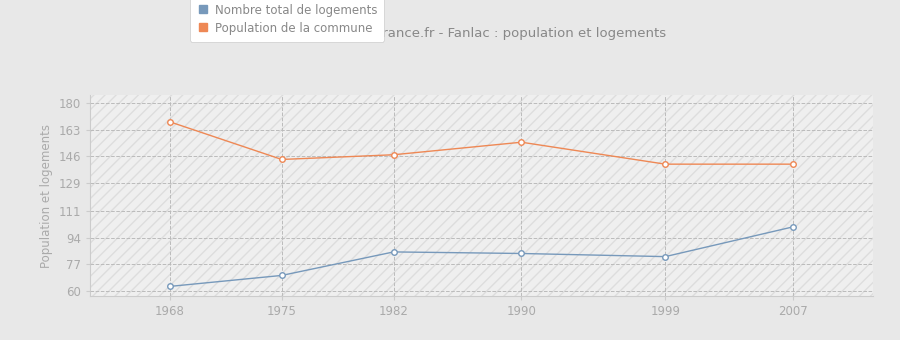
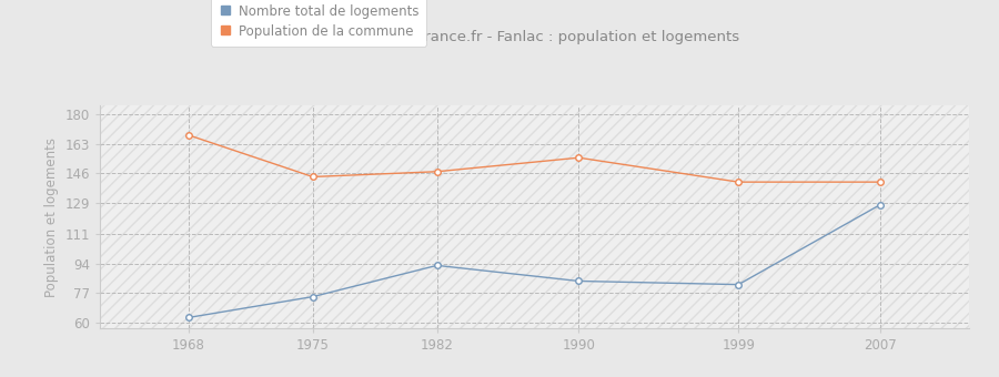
Nombre total de logements/1975: 70 -> 75
Nombre total de logements/1982: 85 -> 93
Nombre total de logements/2007: 101 -> 128
